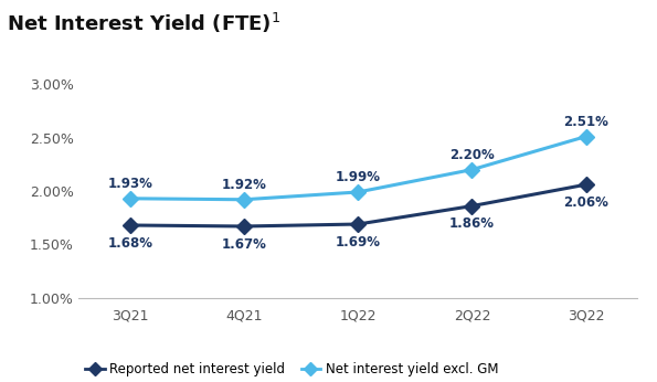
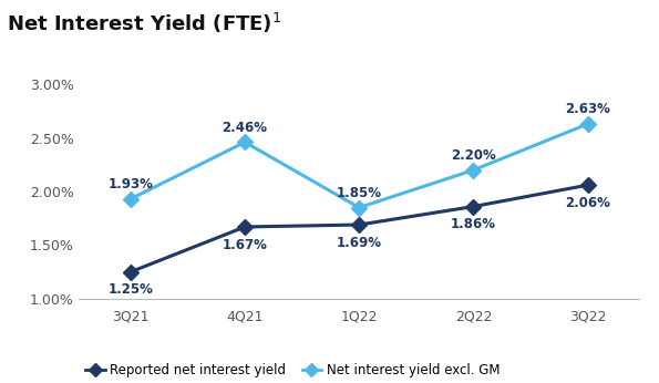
Reported net interest yield/3Q21: 1.68% -> 1.25%
Net interest yield excl. GM/4Q21: 1.92% -> 2.46%
Net interest yield excl. GM/1Q22: 1.99% -> 1.85%
Net interest yield excl. GM/3Q22: 2.51% -> 2.63%
